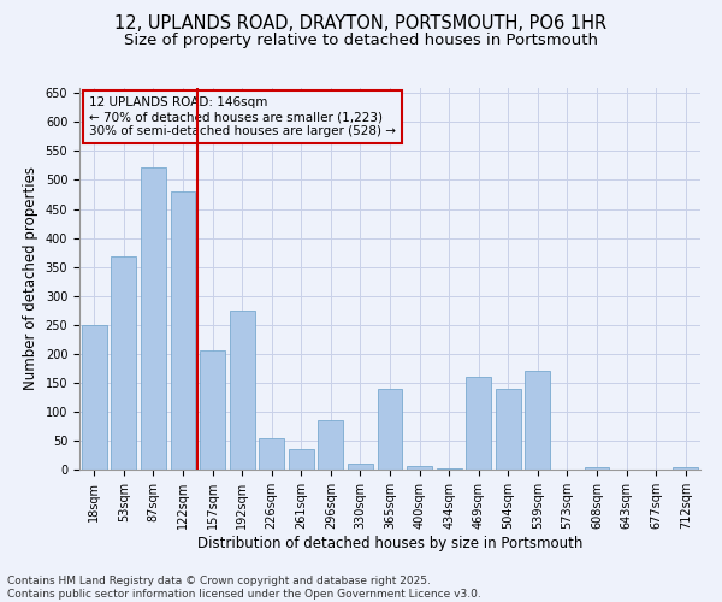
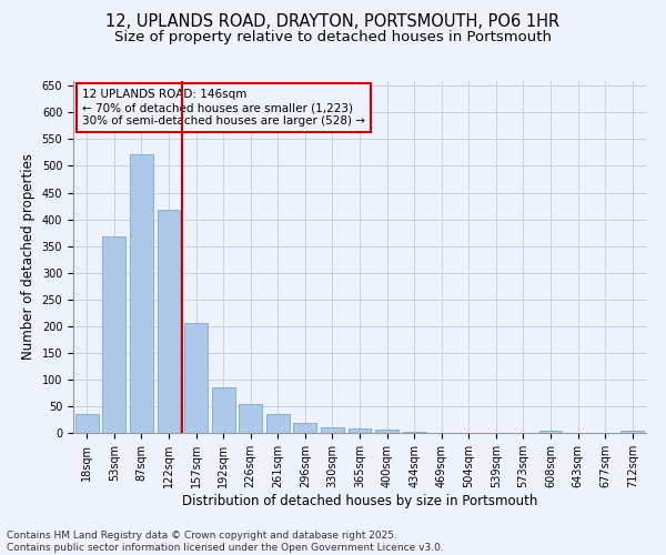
18sqm: 250 -> 35
122sqm: 480 -> 418
192sqm: 275 -> 85
296sqm: 85 -> 18
365sqm: 140 -> 8
469sqm: 160 -> 1
504sqm: 140 -> 1
539sqm: 170 -> 1
